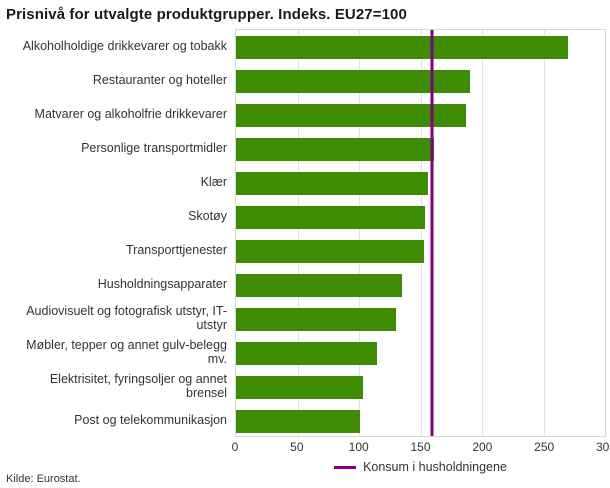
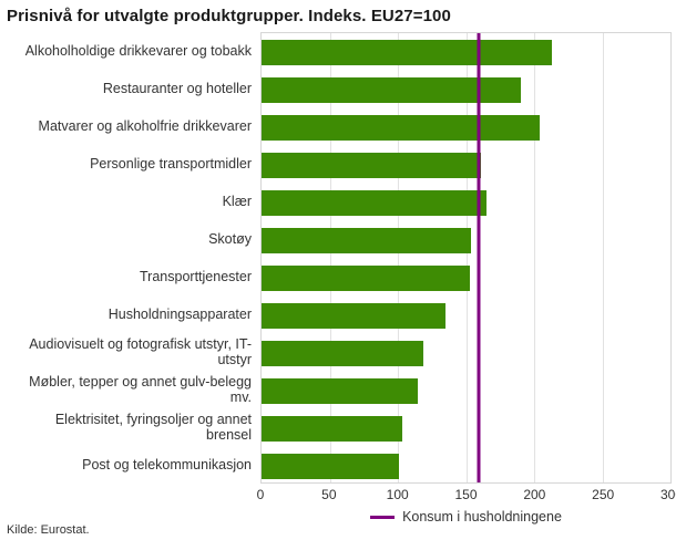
Alkoholholdige drikkevarer og tobakk: 270 -> 213
Matvarer og alkoholfrie drikkevarer: 187 -> 204
Klær: 156 -> 165
Audiovisuelt og fotografisk utstyr, IT-utstyr: 130 -> 119
